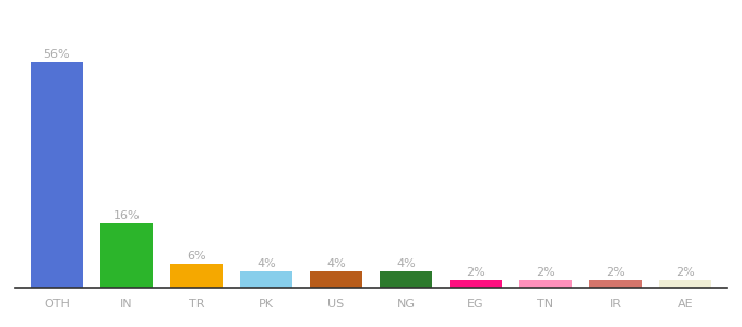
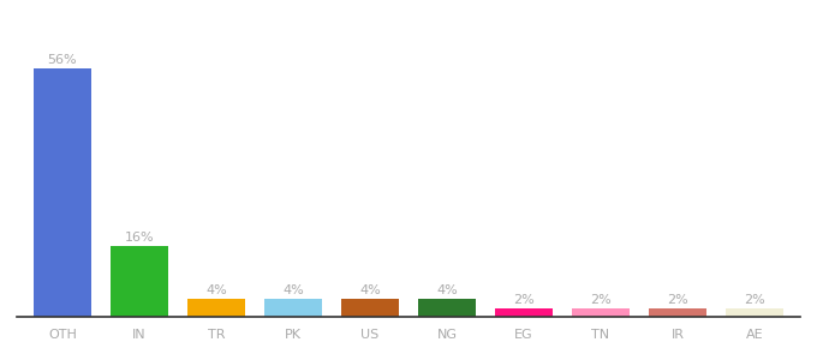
TR: 6% -> 4%
